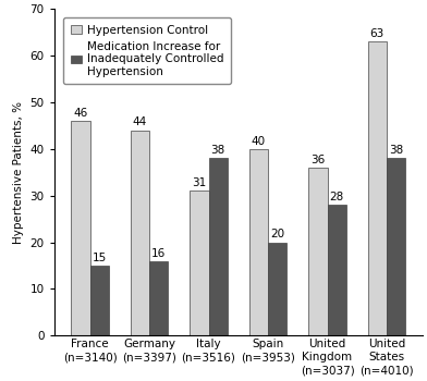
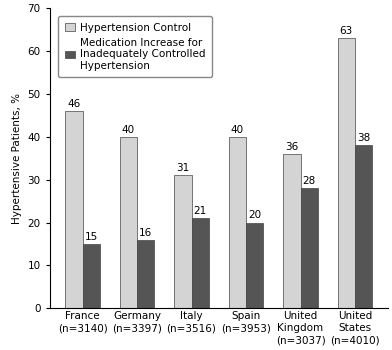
Hypertension Control/Germany (n=3397): 44 -> 40
Medication Increase for Inadequately Controlled Hypertension/Italy (n=3516): 38 -> 21
